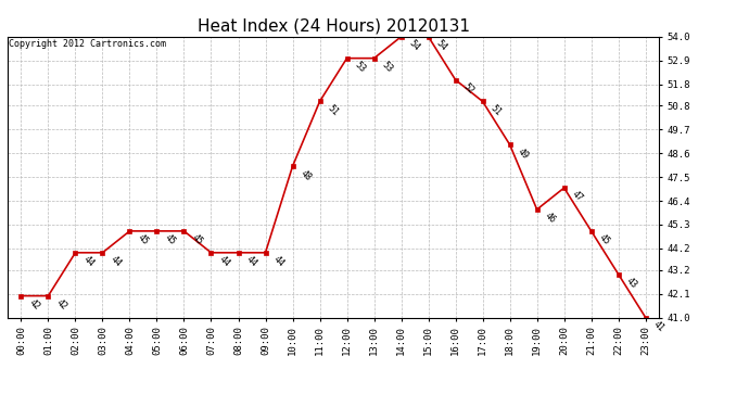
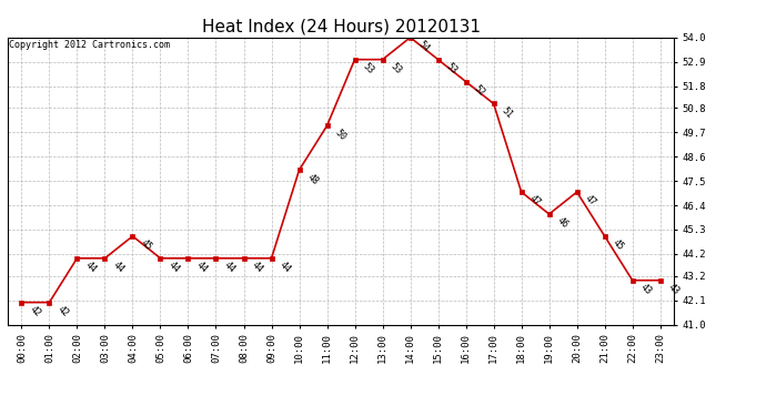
05:00: 45 -> 44
06:00: 45 -> 44
11:00: 51 -> 50
15:00: 54 -> 53
18:00: 49 -> 47
23:00: 41 -> 43
